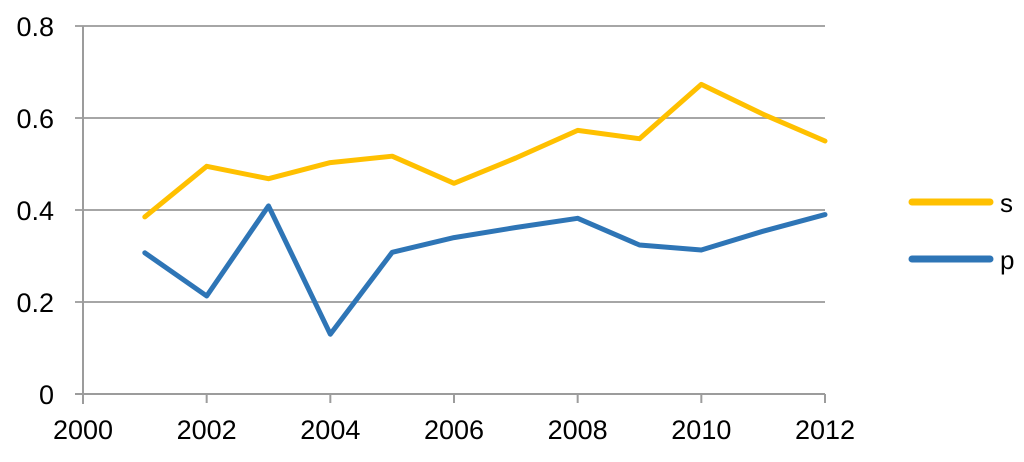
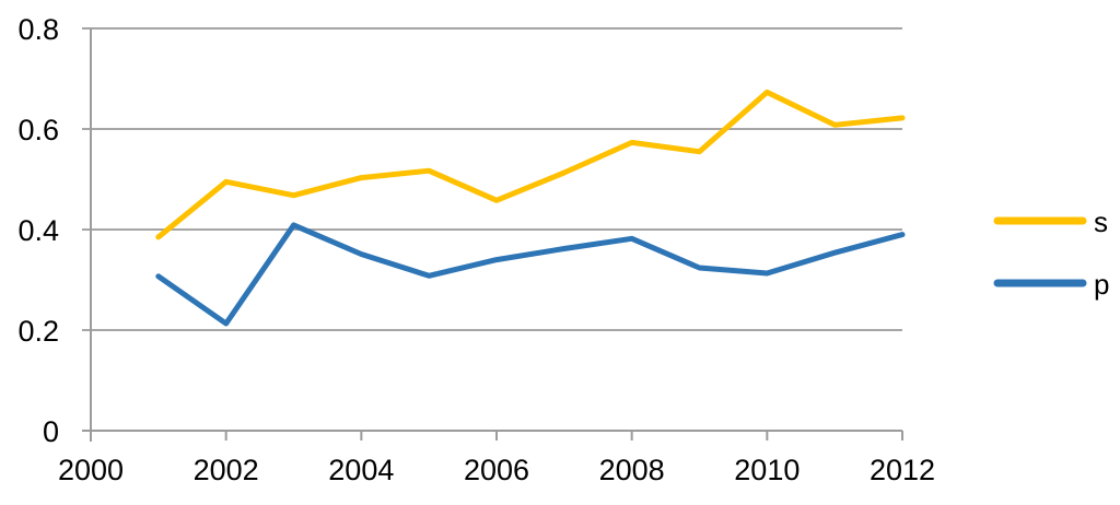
p/2004: 0.13 -> 0.35
s/2012: 0.55 -> 0.62
